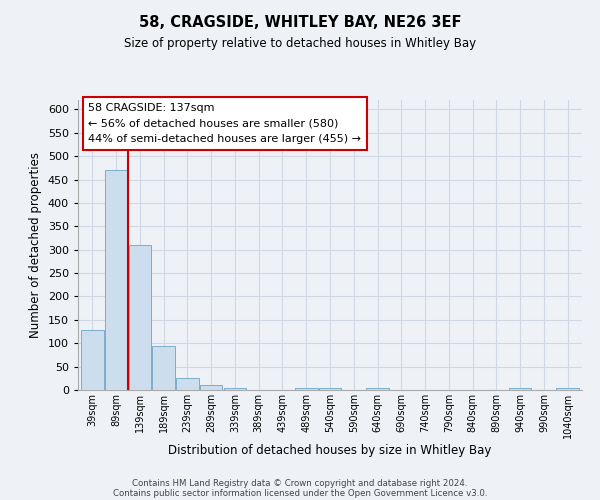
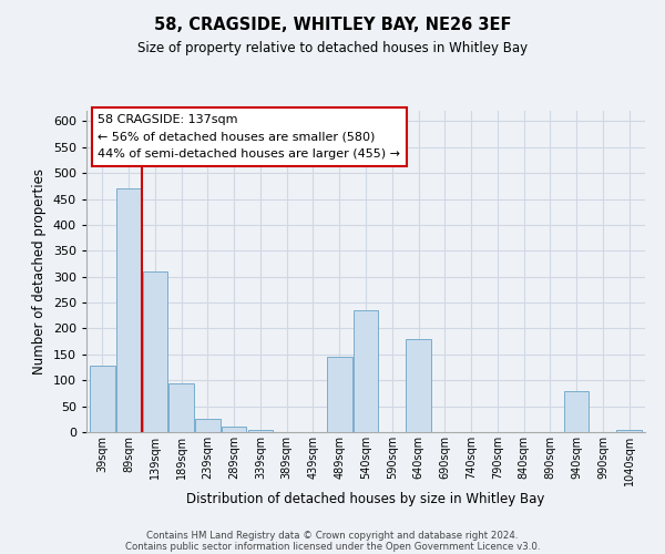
489sqm: 5 -> 145
540sqm: 5 -> 235
640sqm: 4 -> 180
940sqm: 4 -> 80
